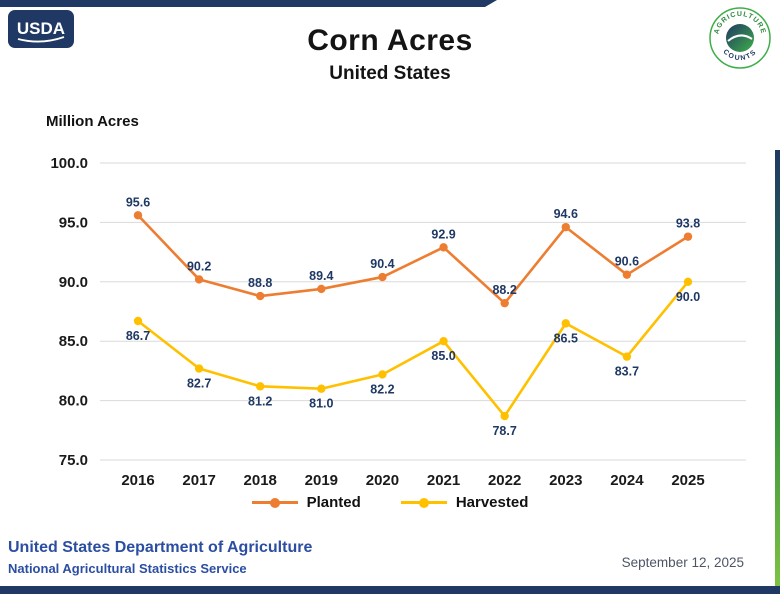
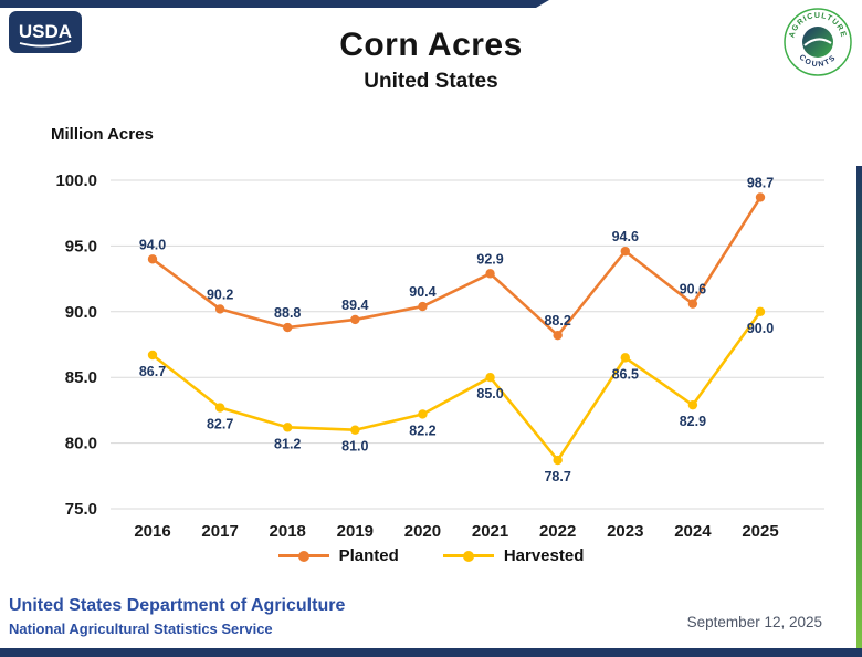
Planted/2016: 95.6 -> 94.0
Harvested/2024: 83.7 -> 82.9
Planted/2025: 93.8 -> 98.7
